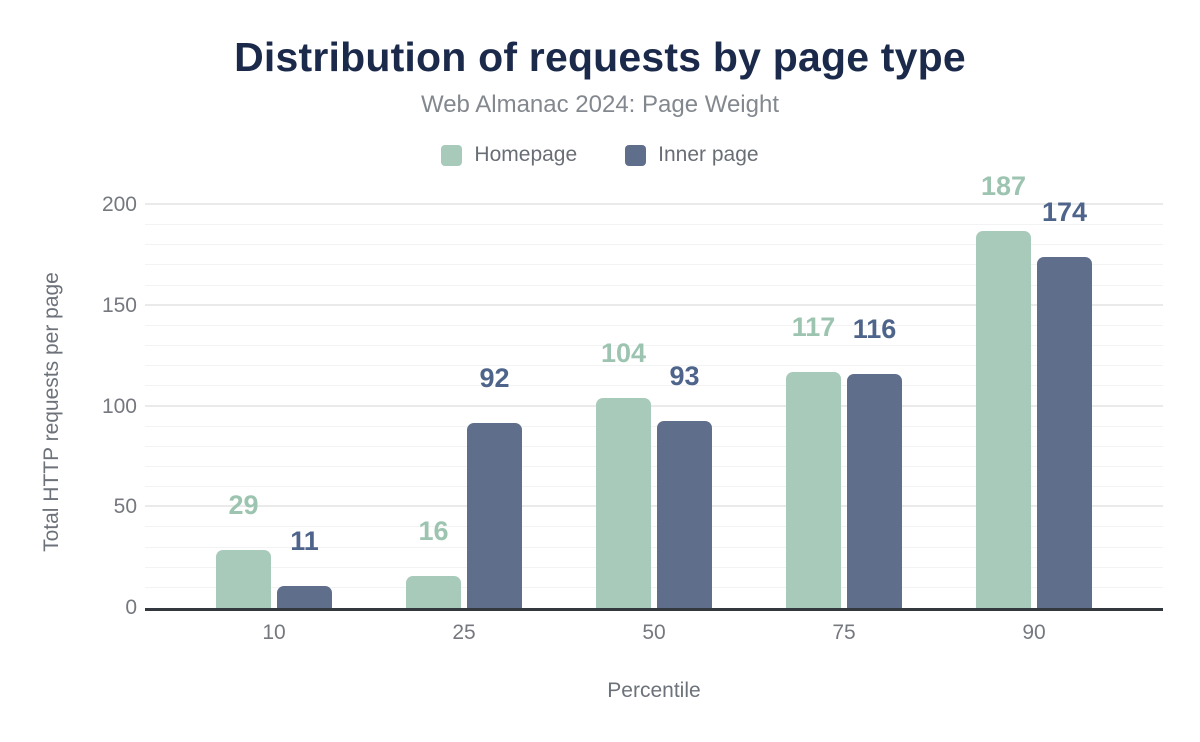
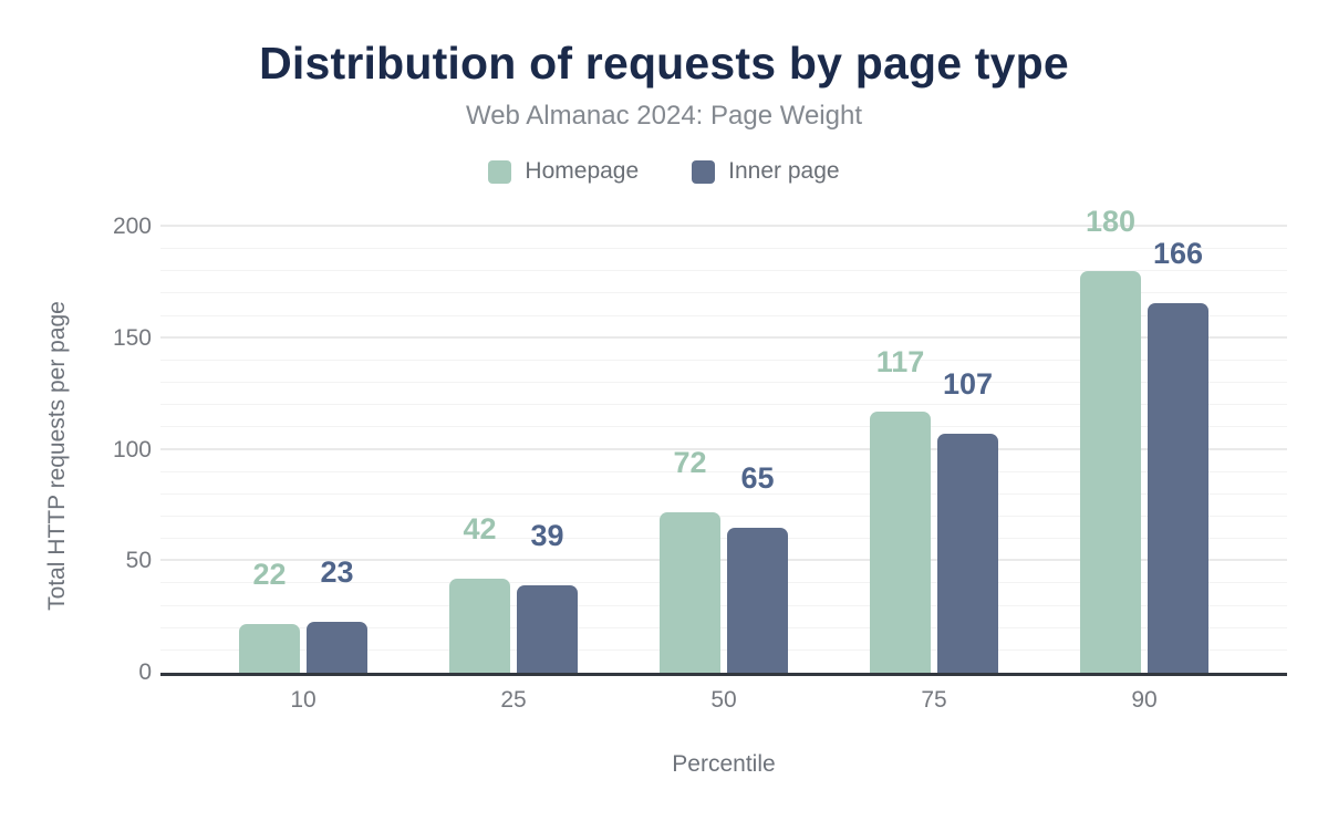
Homepage/10: 29 -> 22
Inner page/10: 11 -> 23
Homepage/25: 16 -> 42
Inner page/25: 92 -> 39
Homepage/50: 104 -> 72
Inner page/50: 93 -> 65
Inner page/75: 116 -> 107
Homepage/90: 187 -> 180
Inner page/90: 174 -> 166
